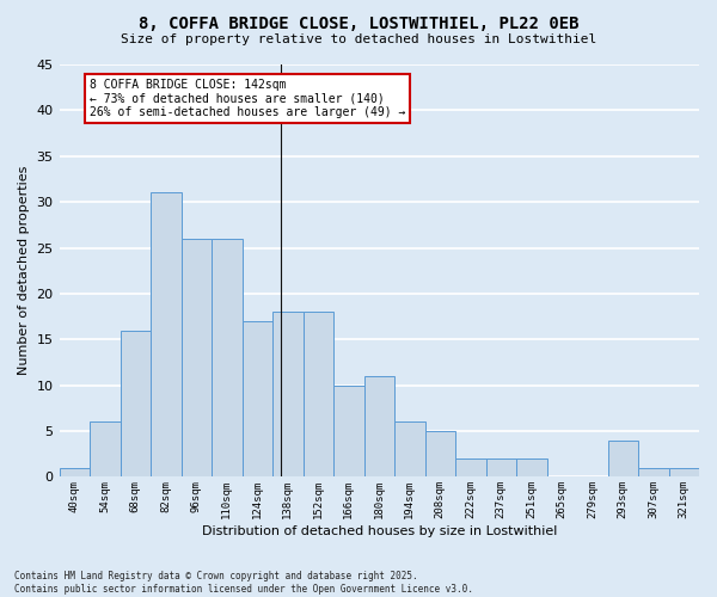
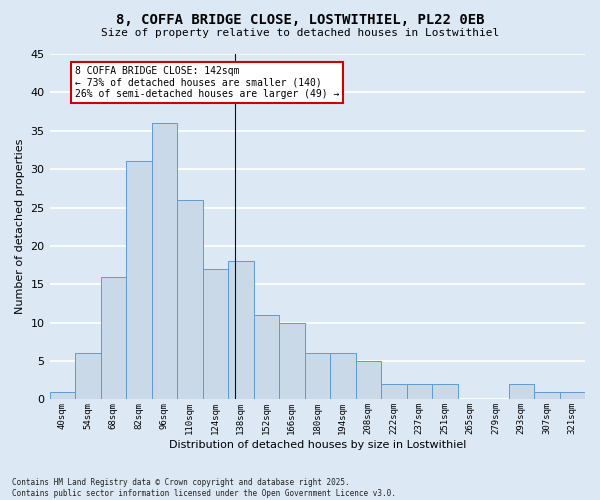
96sqm: 26 -> 36
152sqm: 18 -> 11
180sqm: 11 -> 6
293sqm: 4 -> 2
